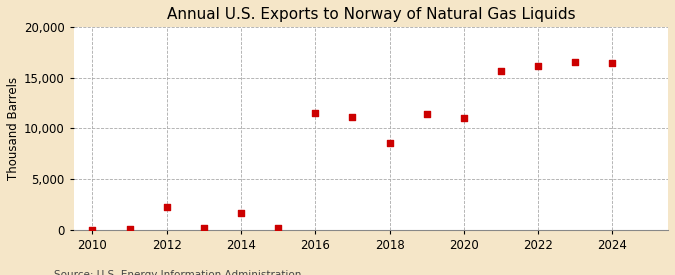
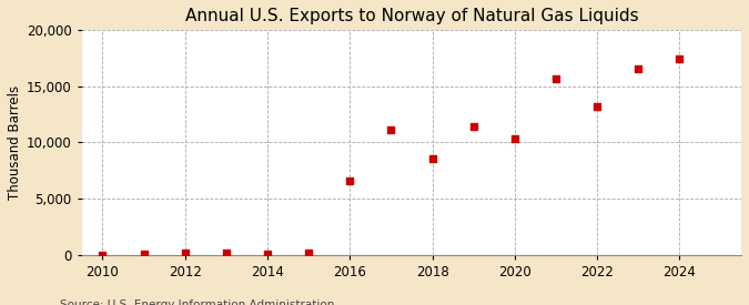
2012: 2,200 -> 100
2014: 1,600 -> 100
2016: 11,500 -> 6,600
2020: 11,000 -> 10,300
2022: 16,200 -> 13,200
2024: 16,500 -> 17,500
